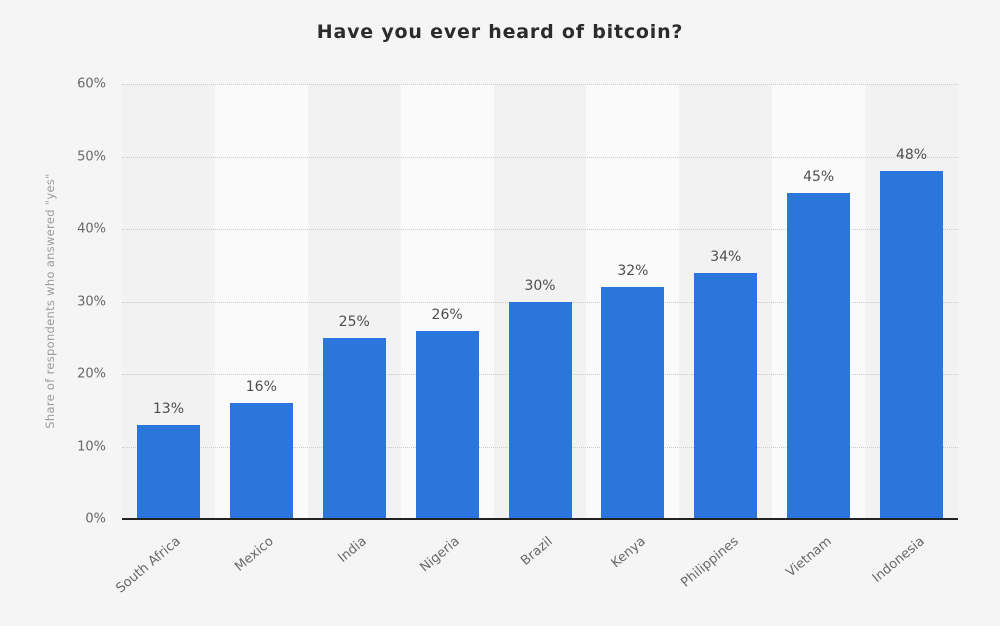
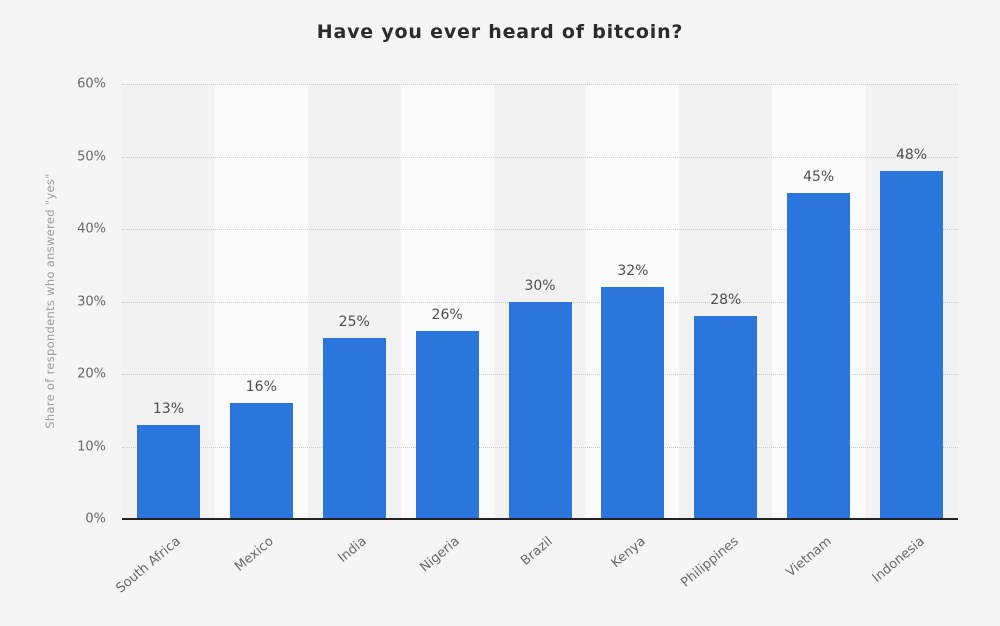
Philippines: 34% -> 28%
